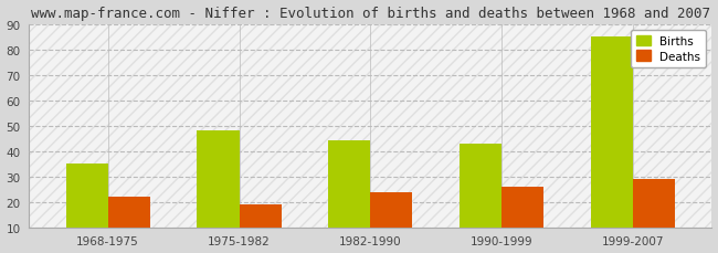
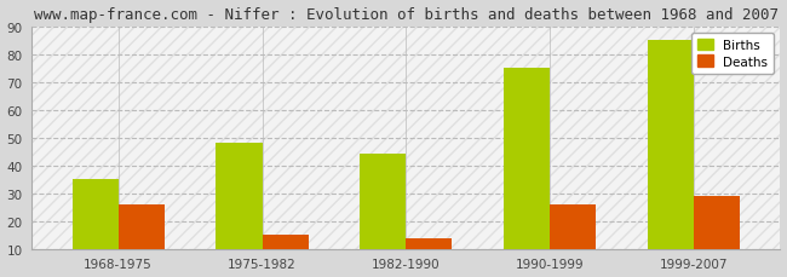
Deaths/1968-1975: 22 -> 26
Deaths/1975-1982: 19 -> 15
Deaths/1982-1990: 24 -> 14
Births/1990-1999: 43 -> 75
